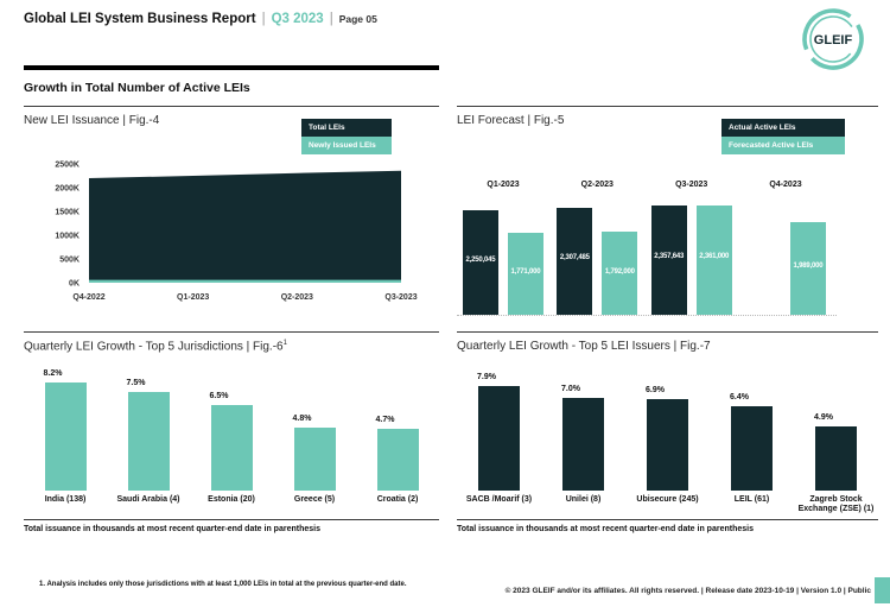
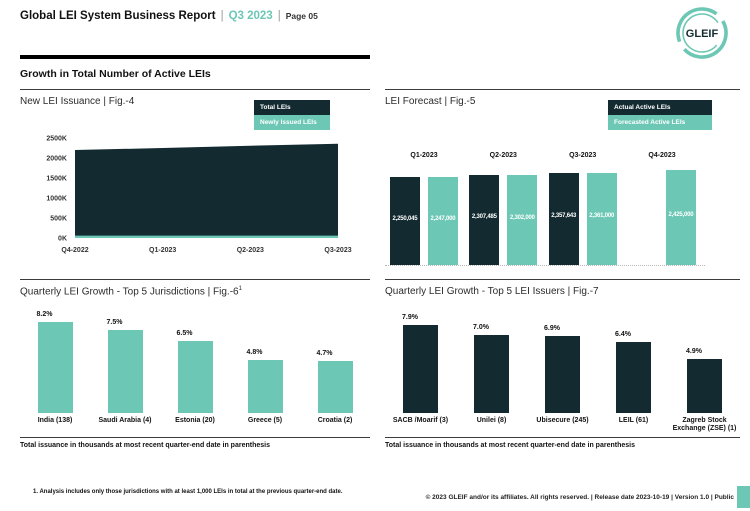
LEI Forecast | Fig.-5/Forecasted Active LEIs/Q1-2023: 1,771,000 -> 2,247,000
LEI Forecast | Fig.-5/Forecasted Active LEIs/Q2-2023: 1,792,000 -> 2,302,000
LEI Forecast | Fig.-5/Forecasted Active LEIs/Q4-2023: 1,989,000 -> 2,425,000
